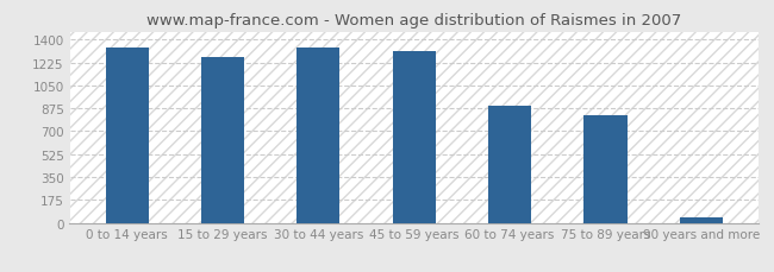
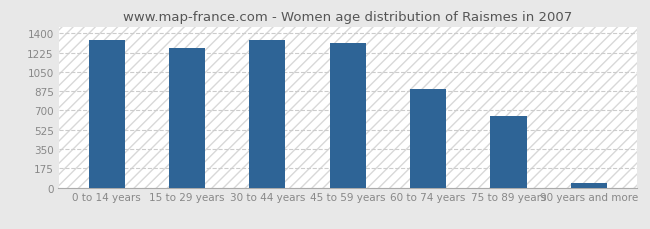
75 to 89 years: 820 -> 650
